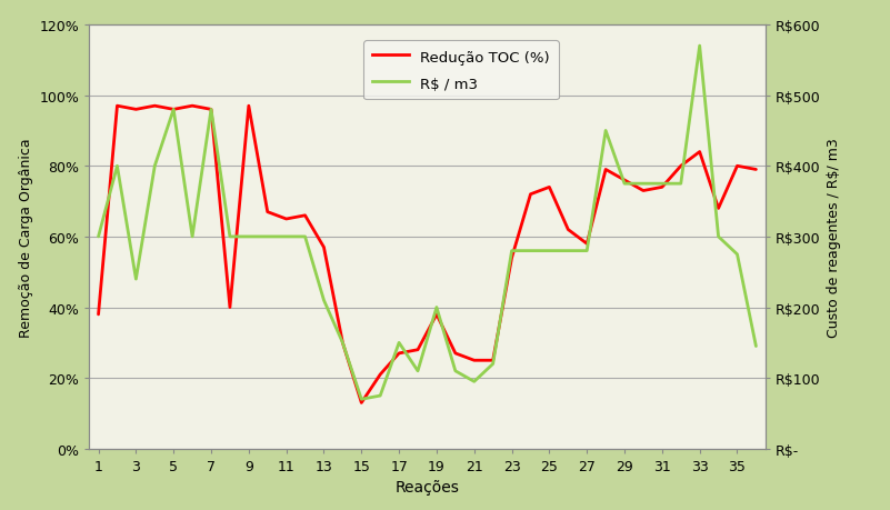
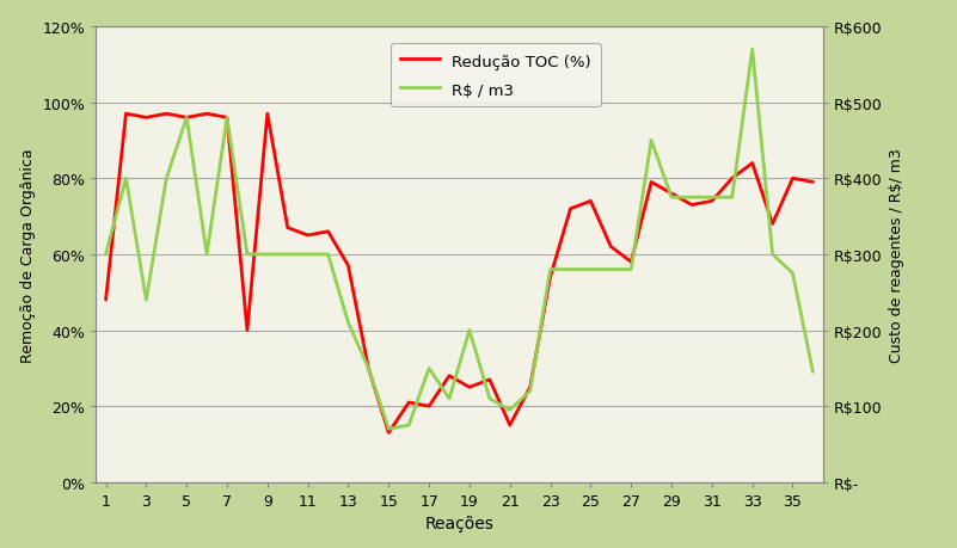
Redução TOC (%)/1: 38% -> 48%
Redução TOC (%)/17: 27% -> 20%
Redução TOC (%)/19: 38% -> 25%
Redução TOC (%)/21: 25% -> 15%
